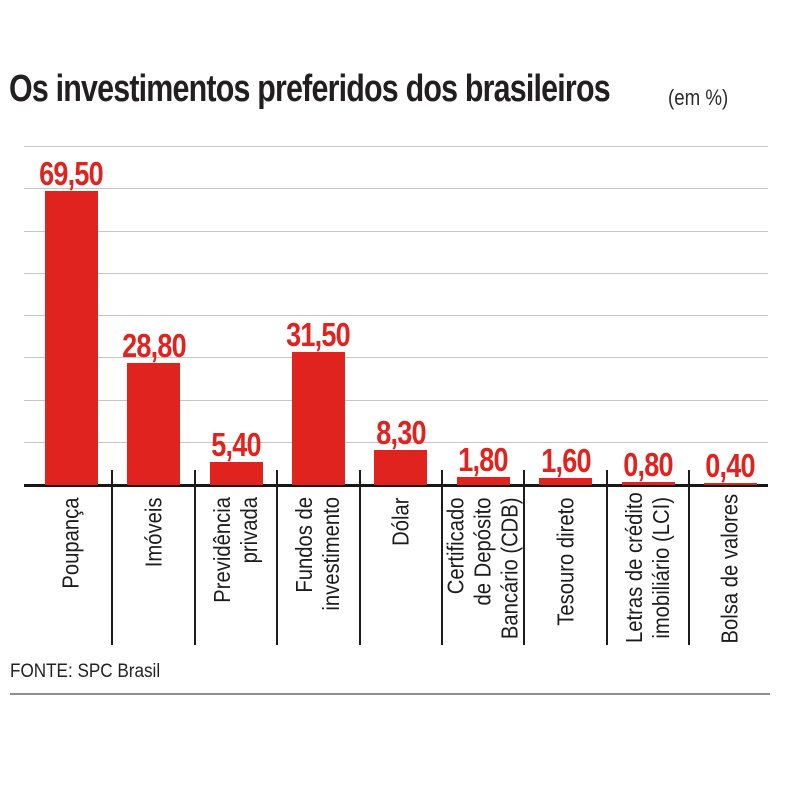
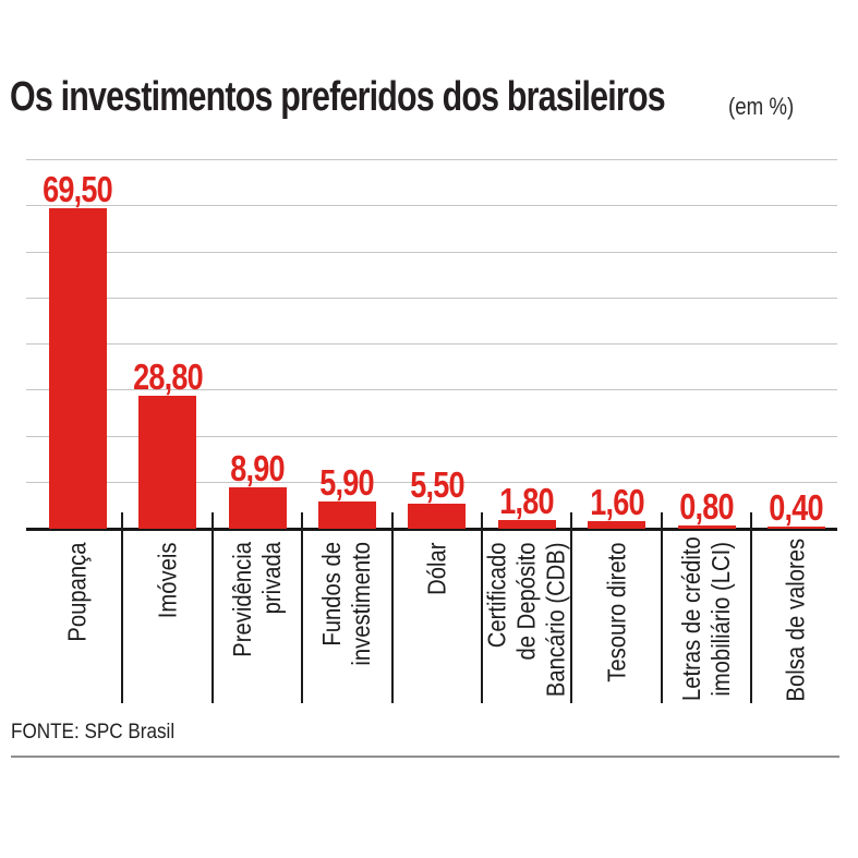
Previdência privada: 5,40 -> 8,90
Fundos de investimento: 31,50 -> 5,90
Dólar: 8,30 -> 5,50
